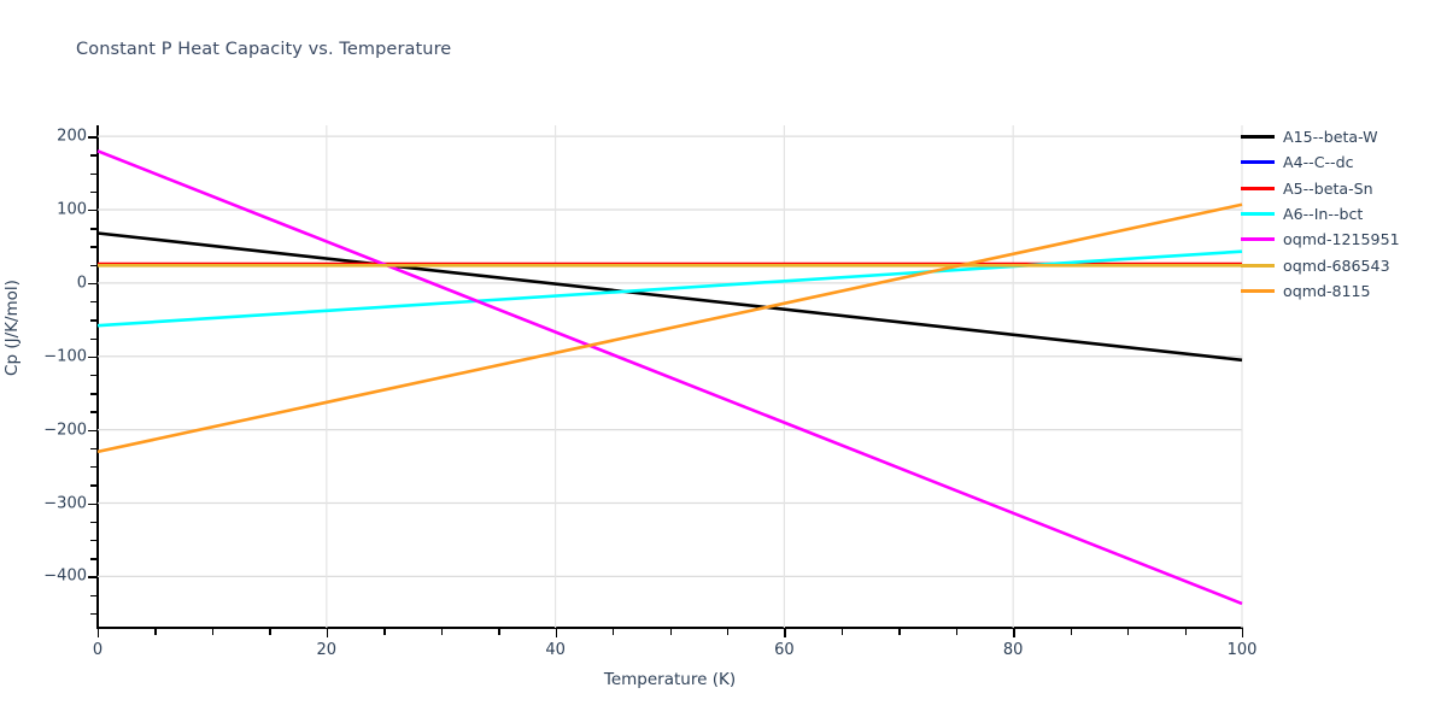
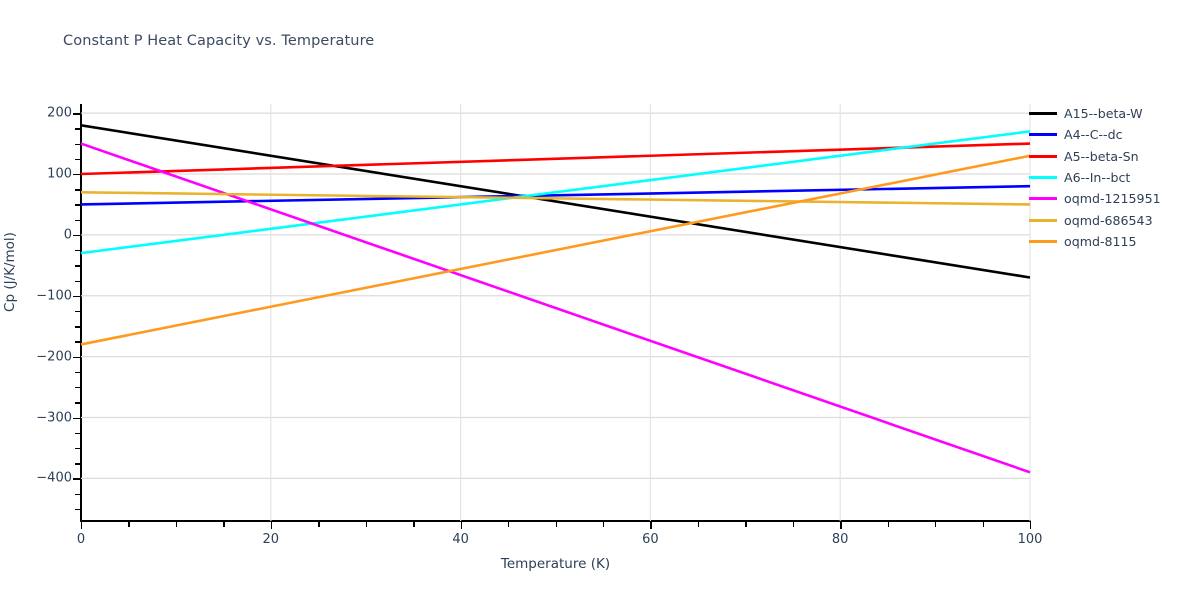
A15--beta-W/0: 70 -> 180
A4--C--dc/0: 20 -> 50
A5--beta-Sn/0: 30 -> 100
A6--In--bct/0: -60 -> -30
oqmd-1215951/0: 180 -> 150
oqmd-686543/0: 20 -> 70
oqmd-8115/0: -230 -> -180
A15--beta-W/100: -100 -> -70
A4--C--dc/100: 20 -> 80
A5--beta-Sn/100: 30 -> 150
A6--In--bct/100: 40 -> 170
oqmd-1215951/100: -440 -> -390
oqmd-686543/100: 20 -> 50
oqmd-8115/100: 110 -> 130
